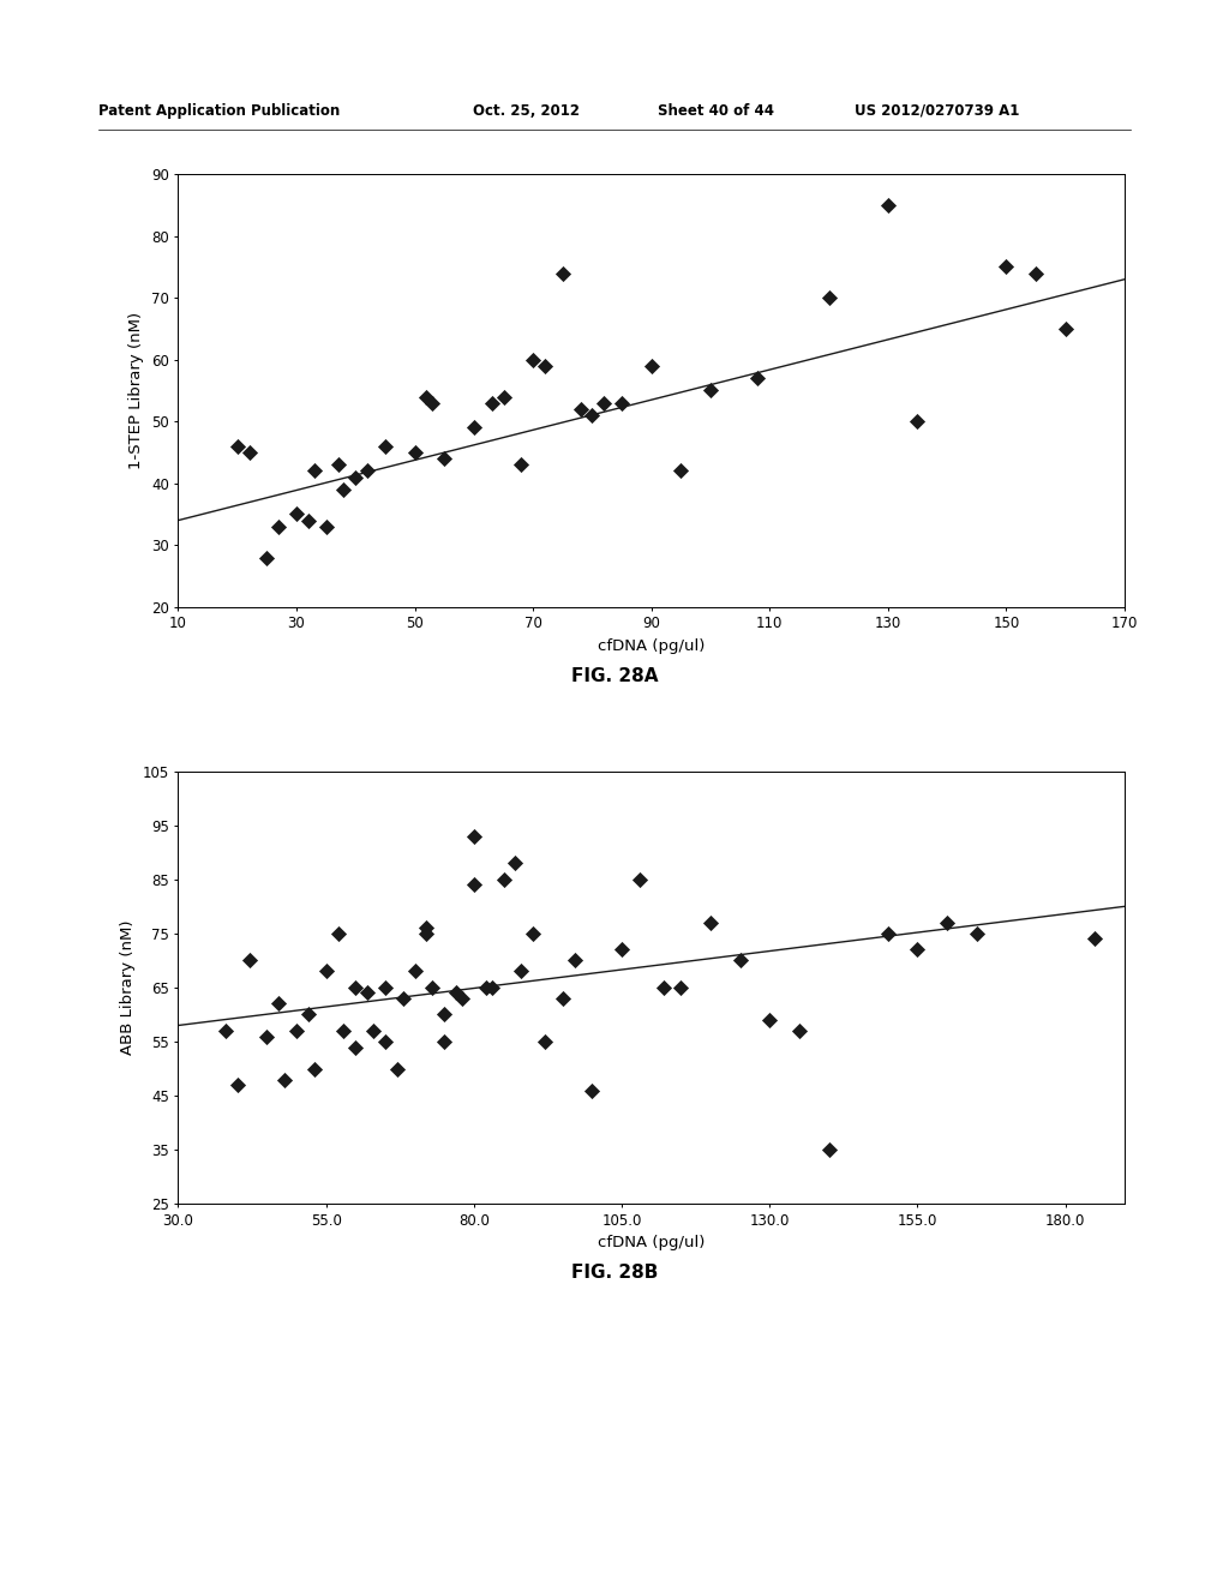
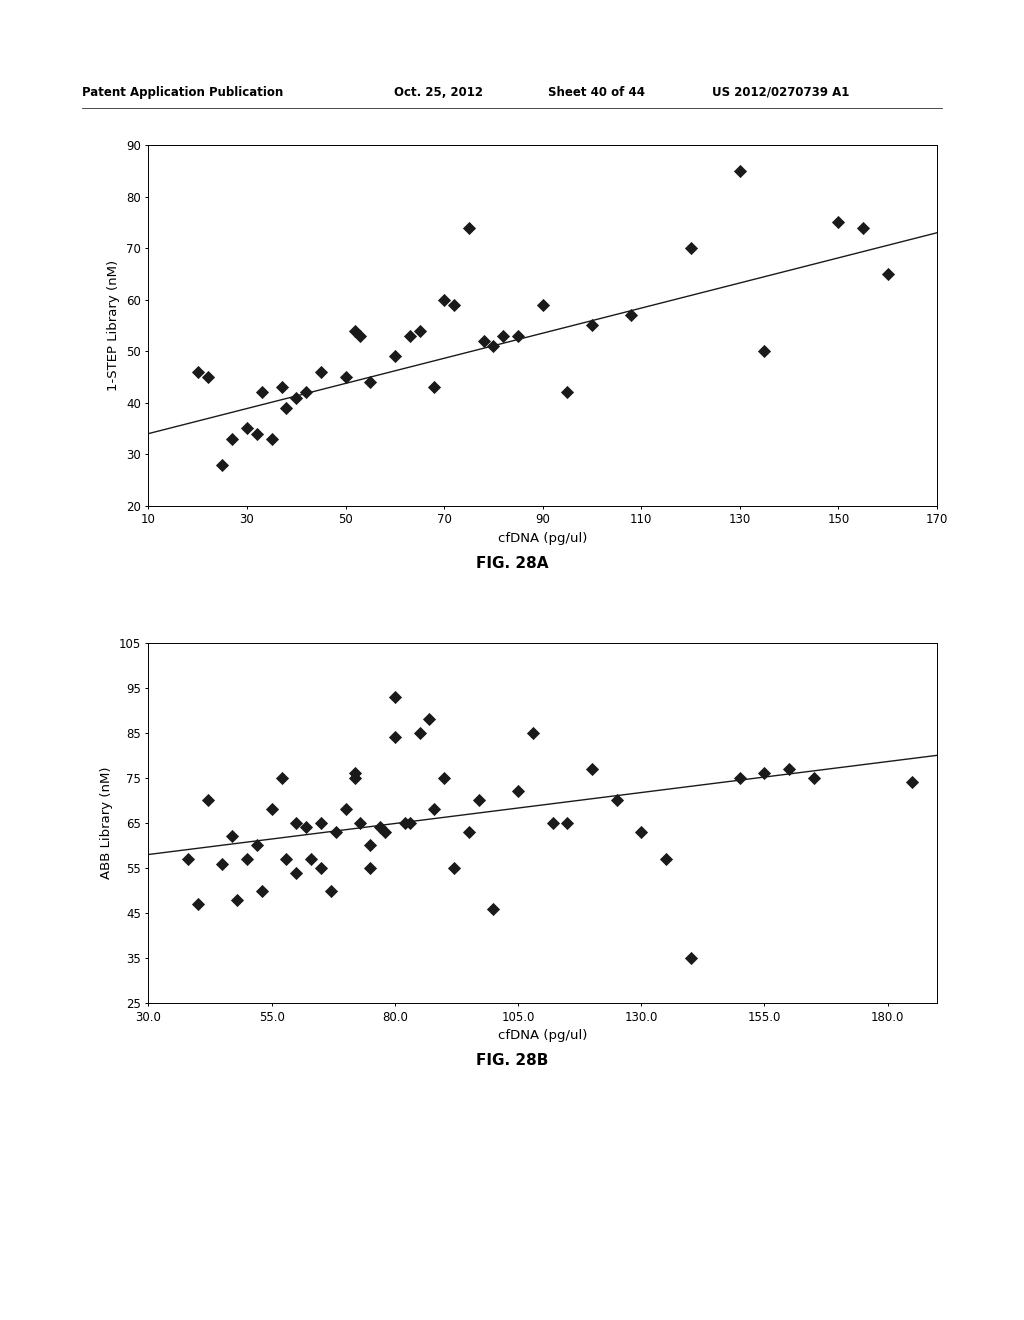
130.0: 59 -> 63
155.0: 72 -> 76
